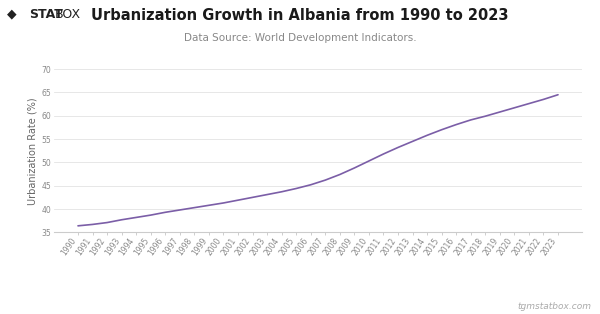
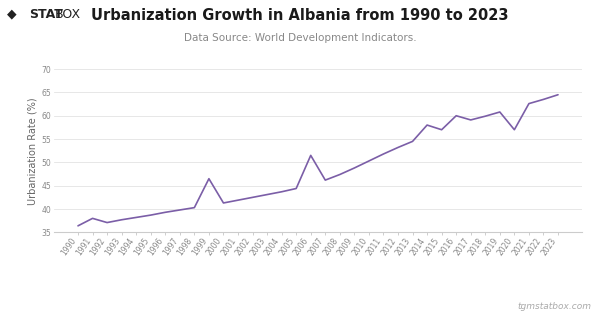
1991: 36.7 -> 38.0
1999: 40.8 -> 46.5
2006: 45.2 -> 51.5
2014: 55.8 -> 58.0
2016: 58.1 -> 60.0
2020: 61.7 -> 57.0
